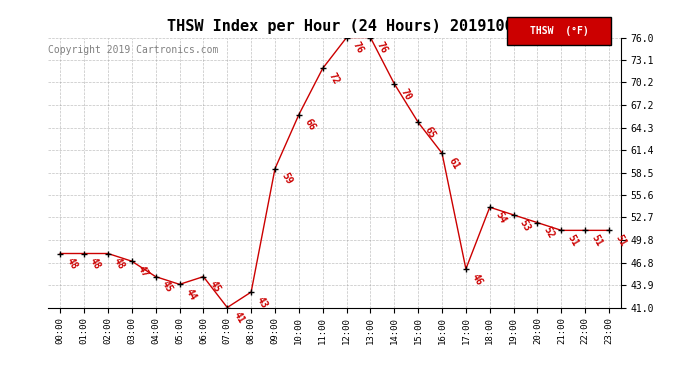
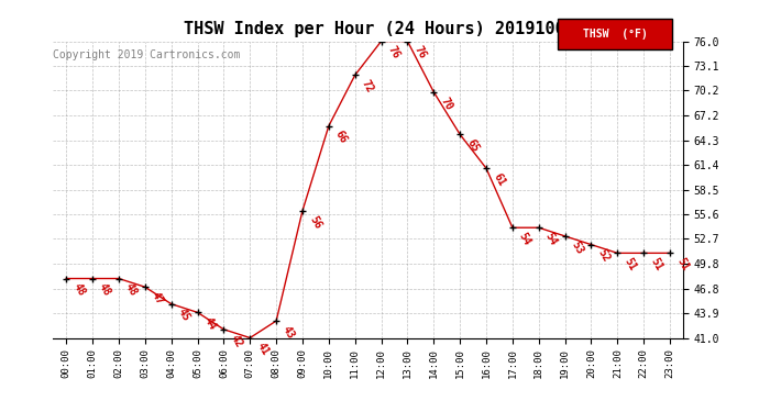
06:00: 45 -> 42
09:00: 59 -> 56
17:00: 46 -> 54
